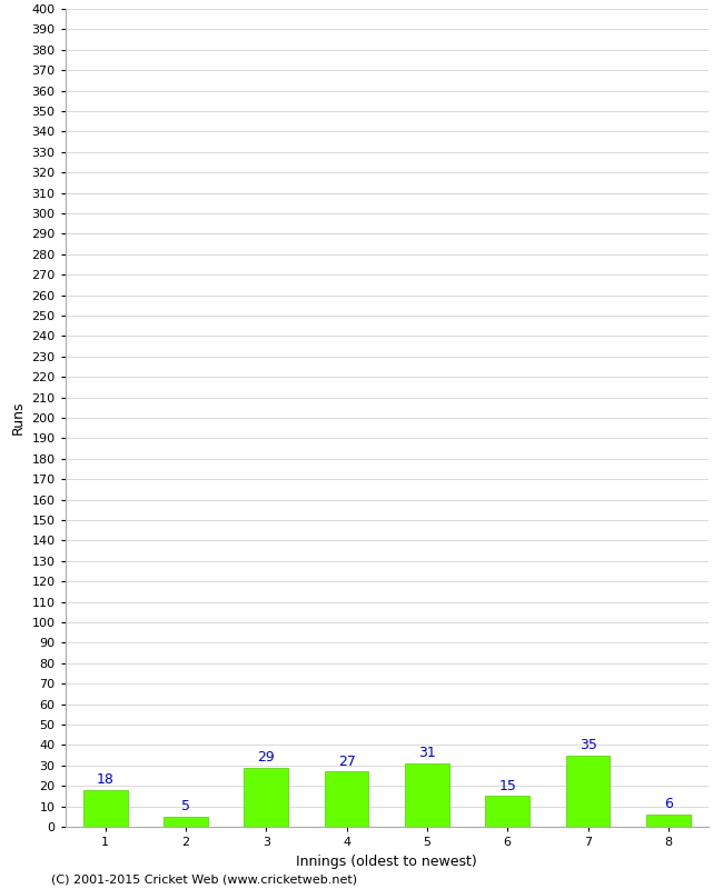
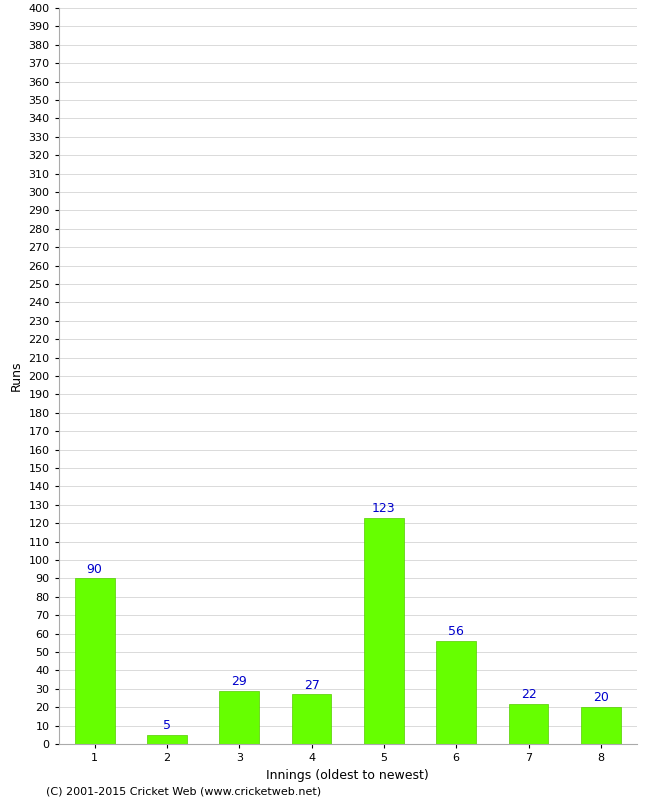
1: 18 -> 90
5: 31 -> 123
6: 15 -> 56
7: 35 -> 22
8: 6 -> 20
